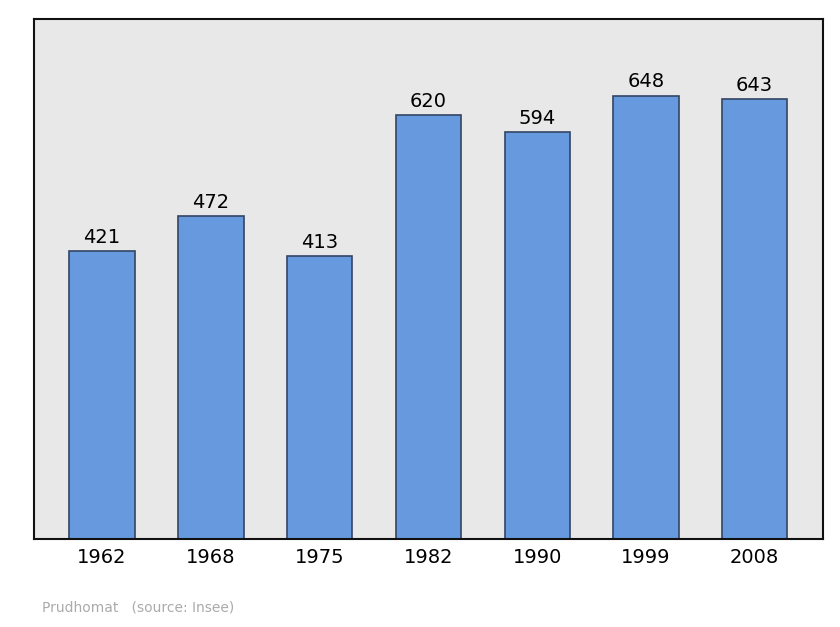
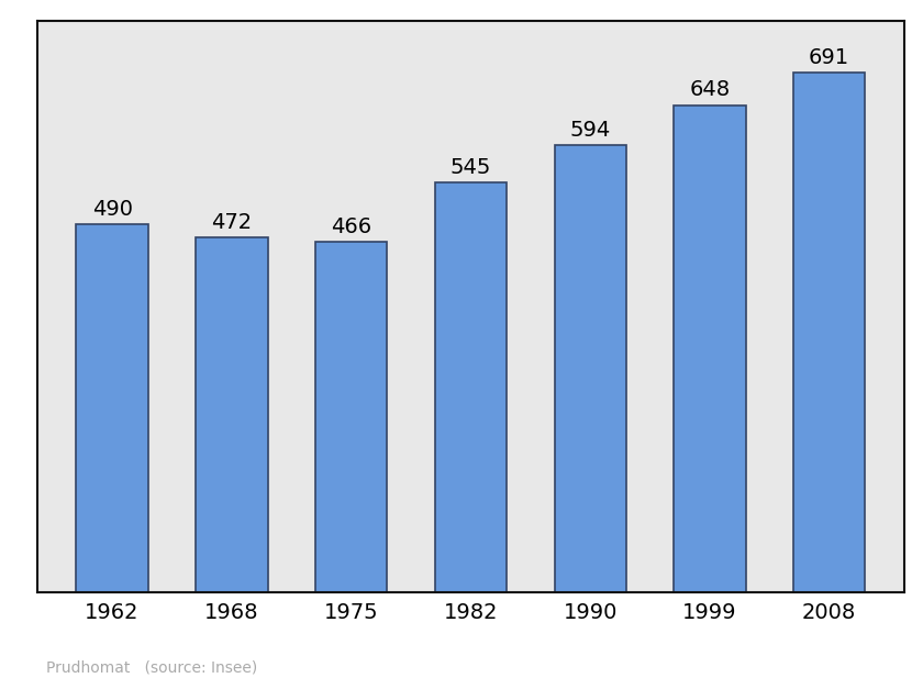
1962: 421 -> 490
1975: 413 -> 466
1982: 620 -> 545
2008: 643 -> 691
